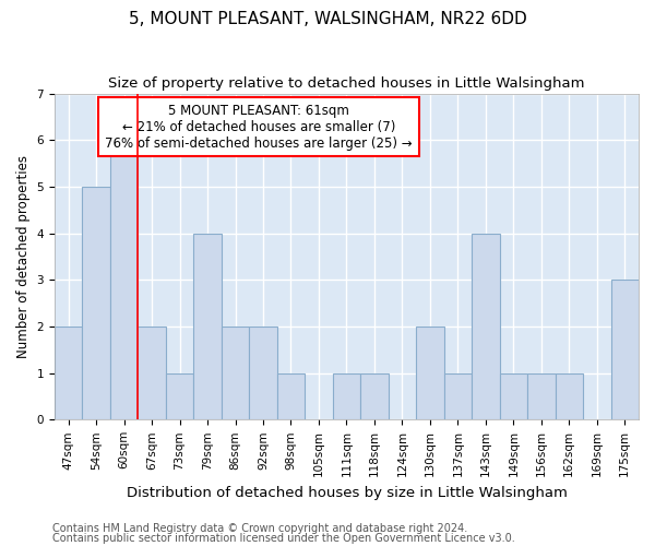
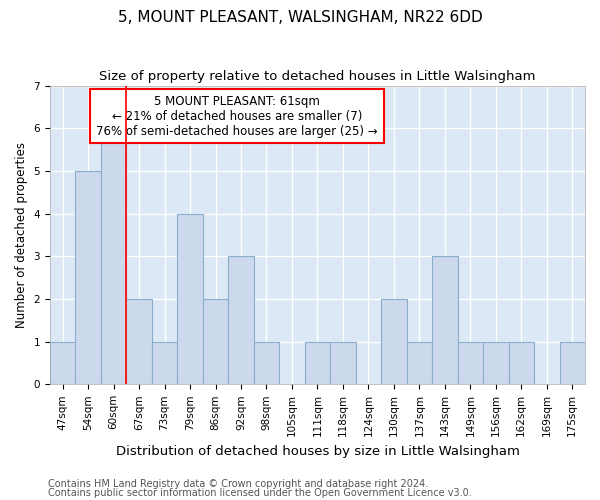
47sqm: 2 -> 1
92sqm: 2 -> 3
143sqm: 4 -> 3
175sqm: 3 -> 1
